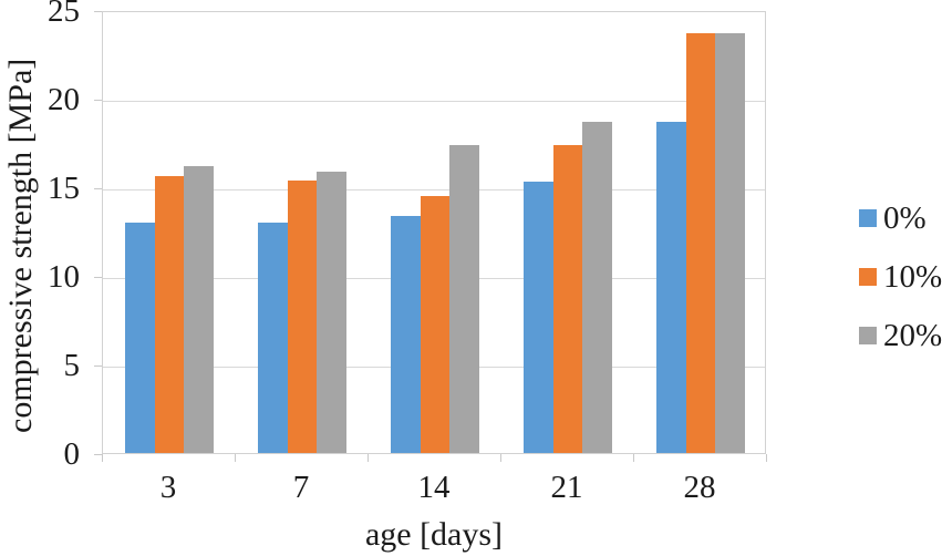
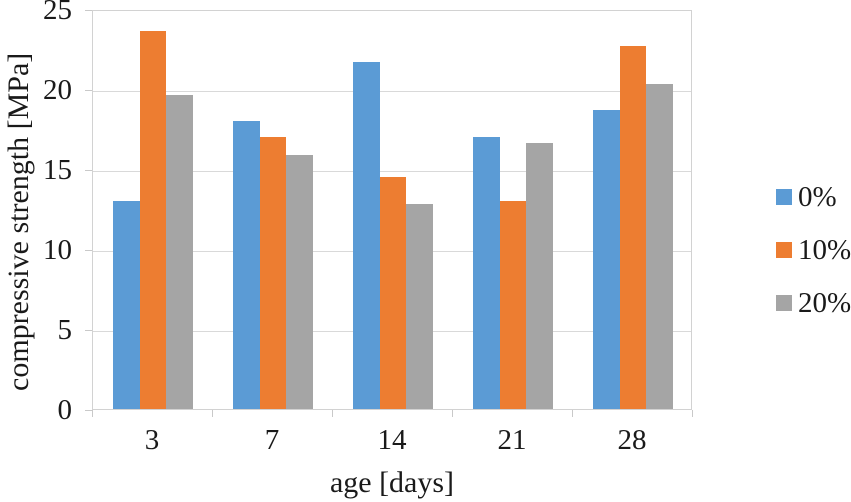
10%/3: 15.6 -> 23.6
20%/3: 16.2 -> 19.6
0%/7: 13.0 -> 18.0
10%/7: 15.4 -> 17.0
0%/14: 13.4 -> 21.7
20%/14: 17.4 -> 12.8
0%/21: 15.3 -> 17.0
10%/21: 17.4 -> 13.0
20%/21: 18.7 -> 16.6
10%/28: 23.7 -> 22.7
20%/28: 23.7 -> 20.3
